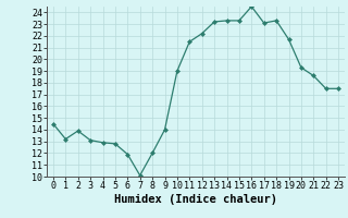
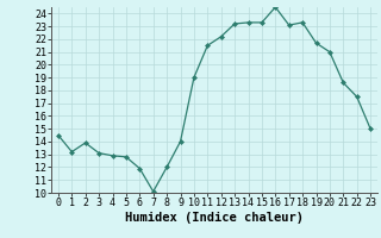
20: 19.3 -> 21.0
23: 17.5 -> 15.0
